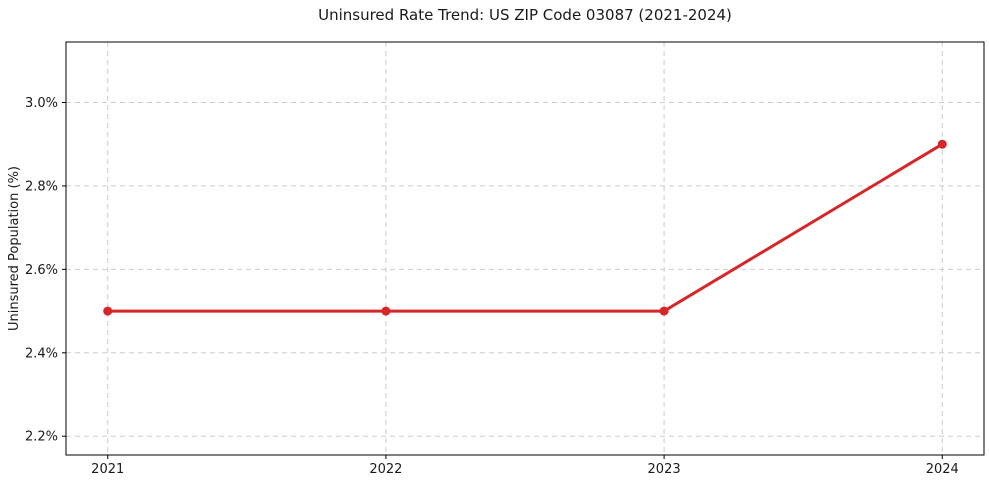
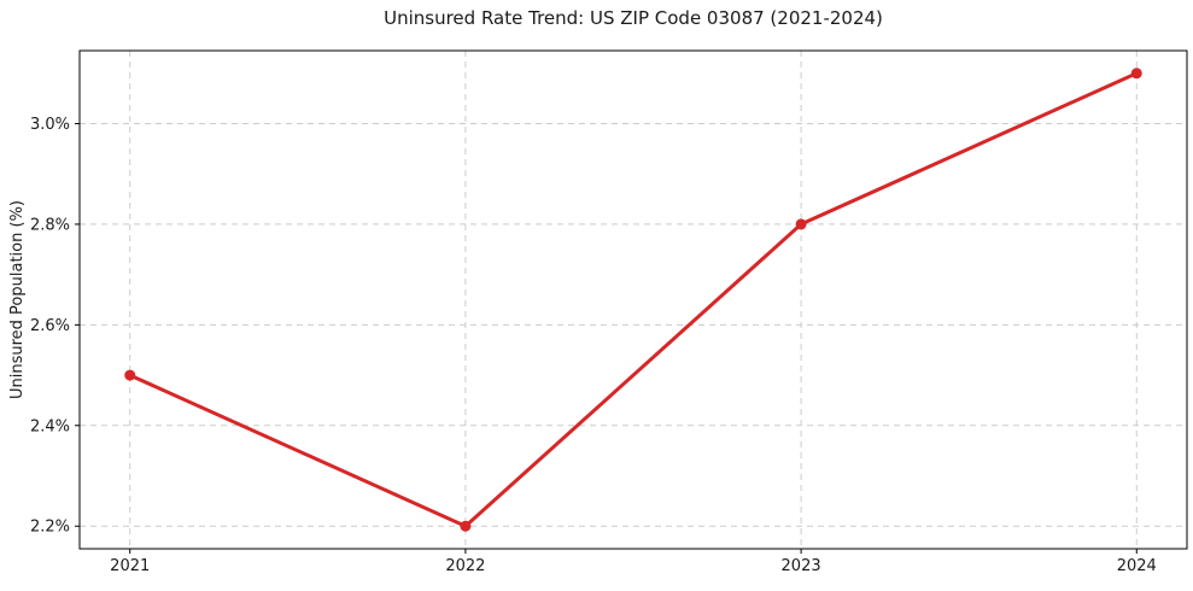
2022: 2.5% -> 2.2%
2023: 2.5% -> 2.8%
2024: 2.9% -> 3.1%
